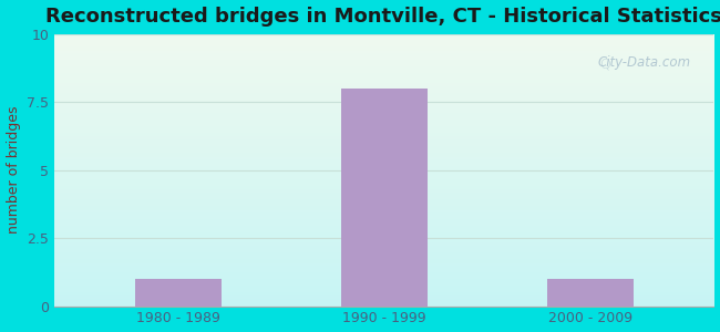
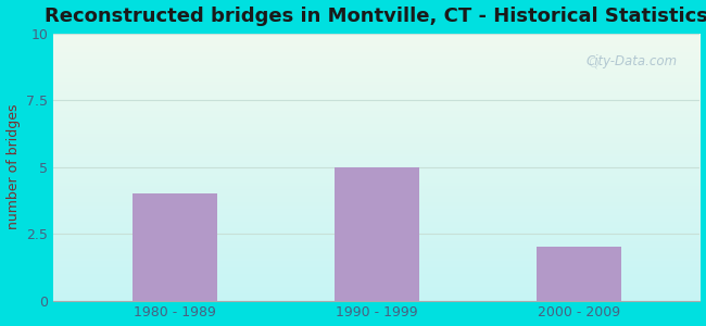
1980 - 1989: 1 -> 4
1990 - 1999: 8 -> 5
2000 - 2009: 1 -> 2
